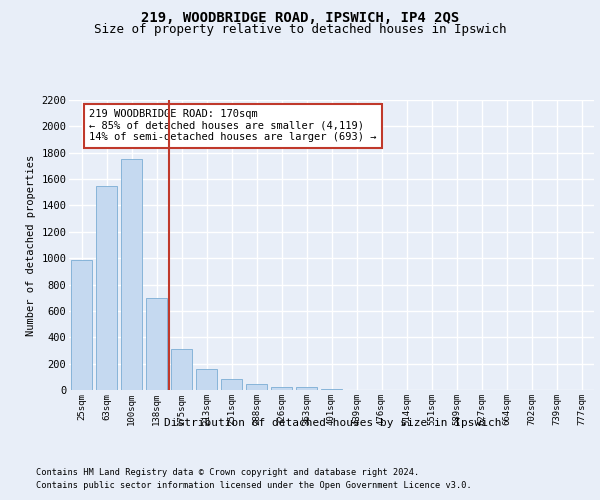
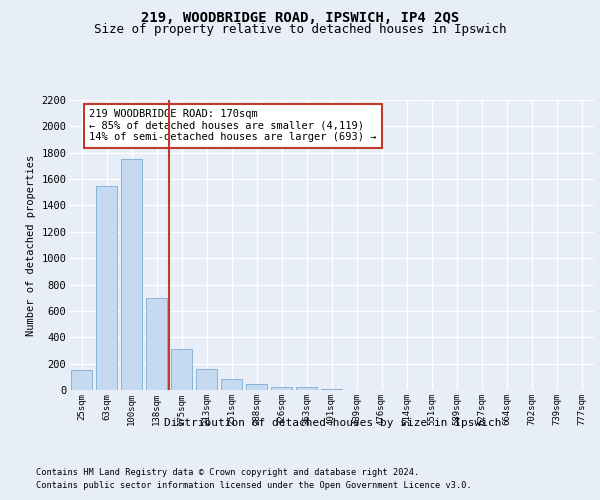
25sqm: 990 -> 160
